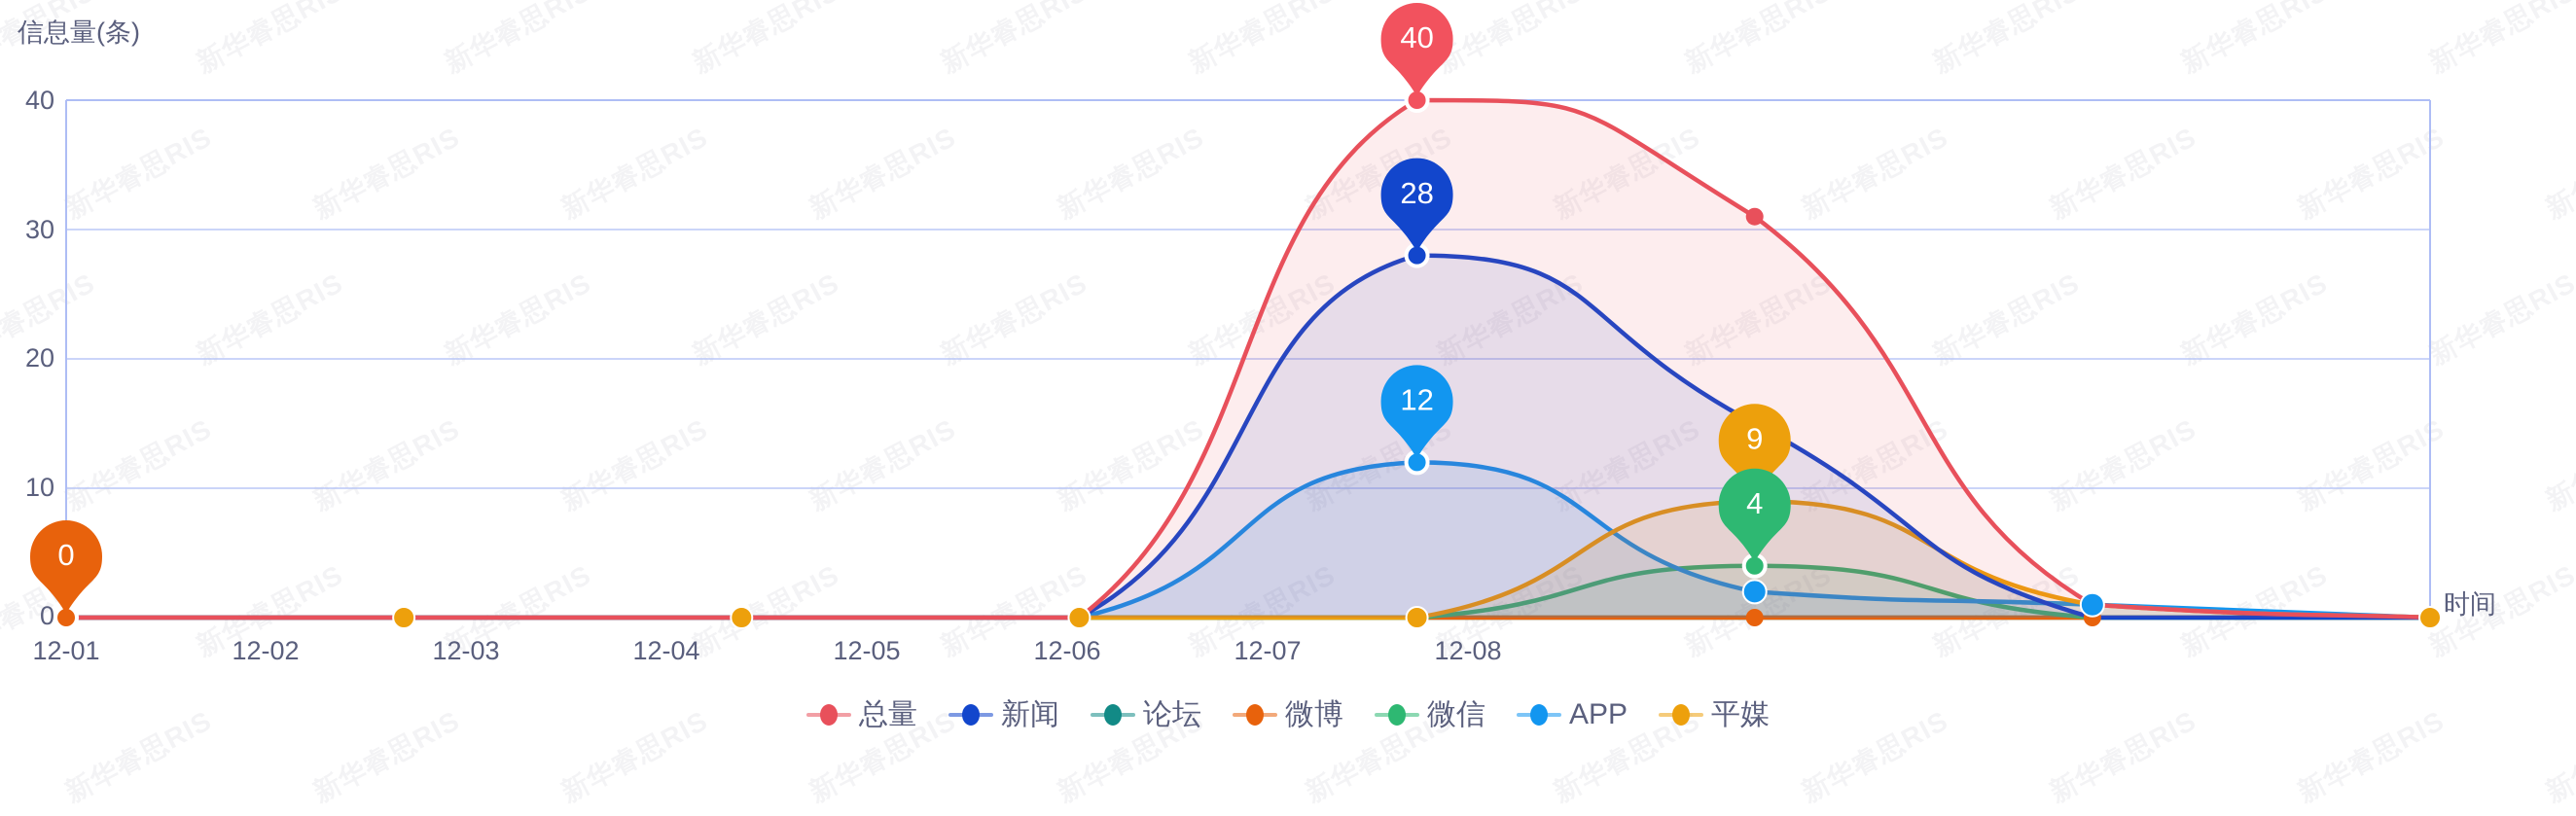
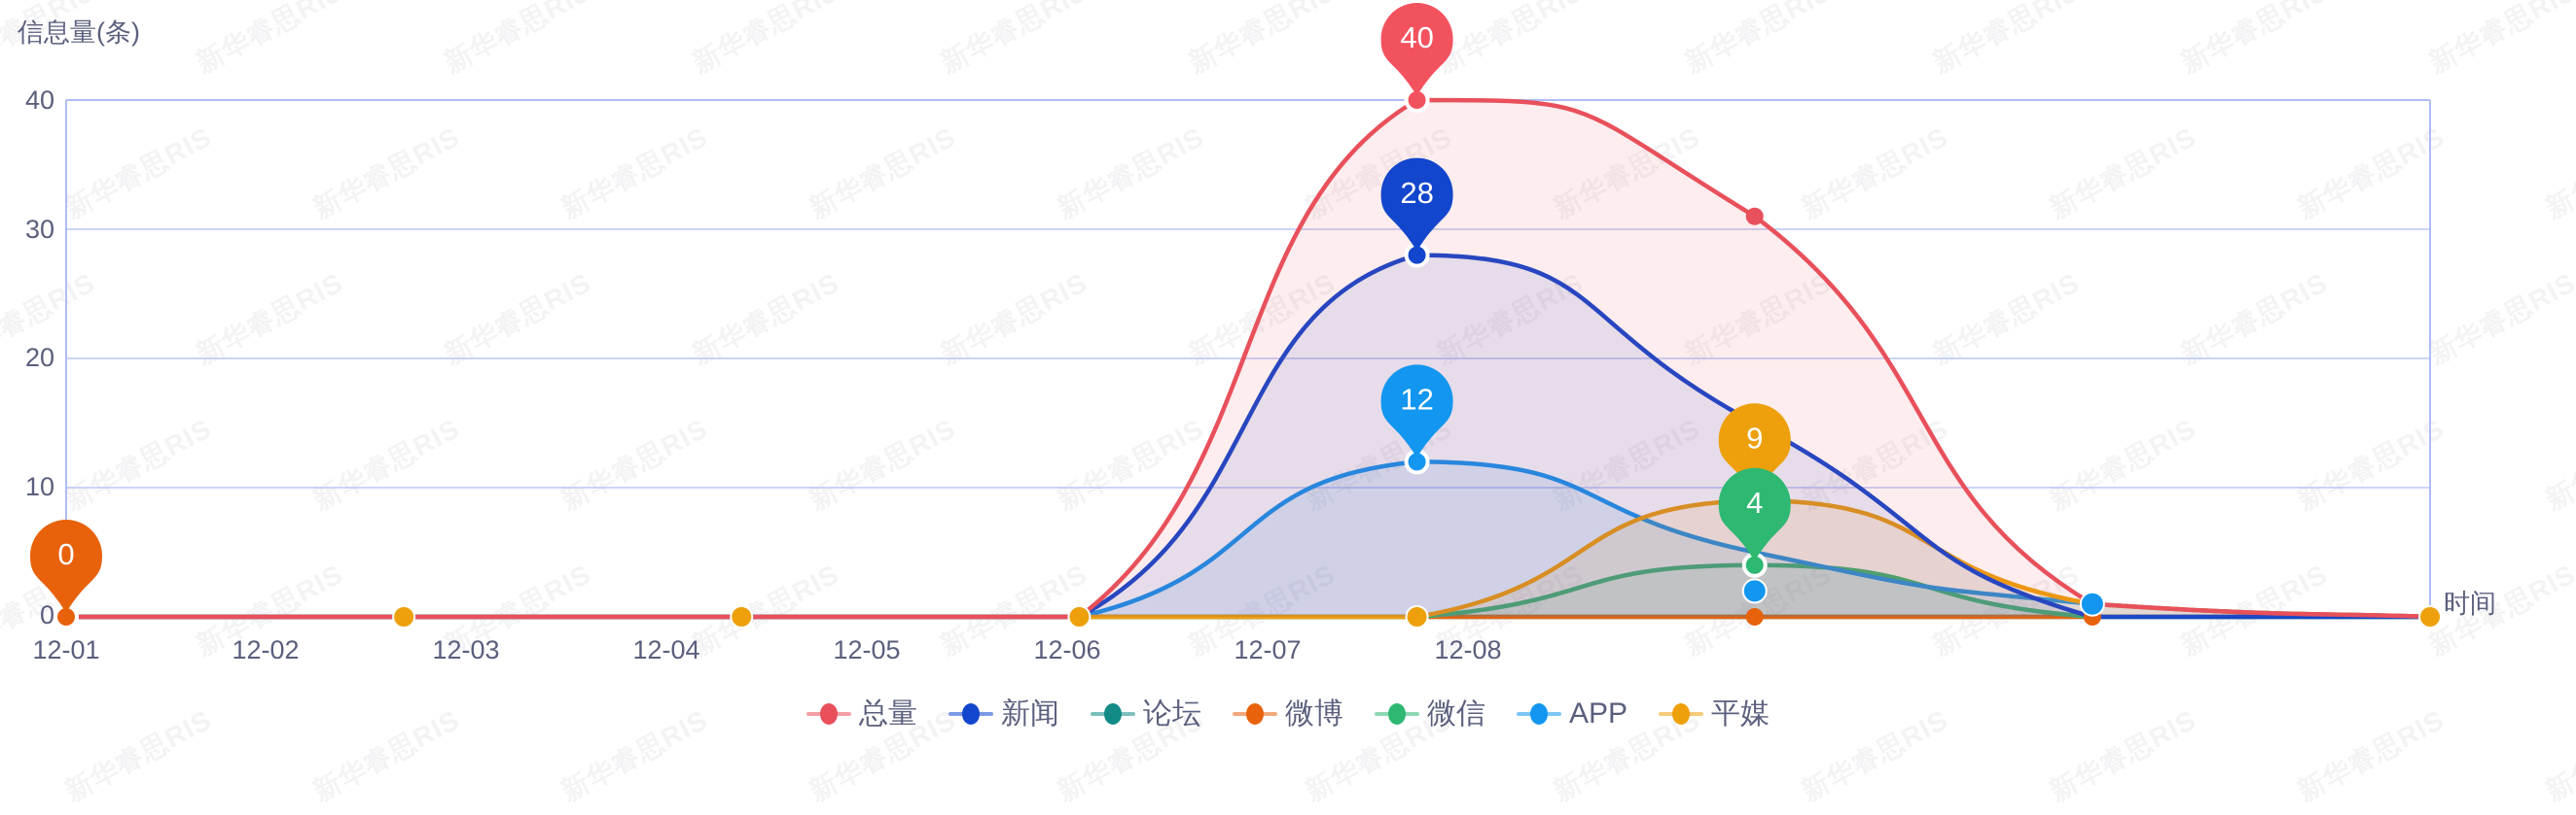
APP/12-06: 2 -> 5
